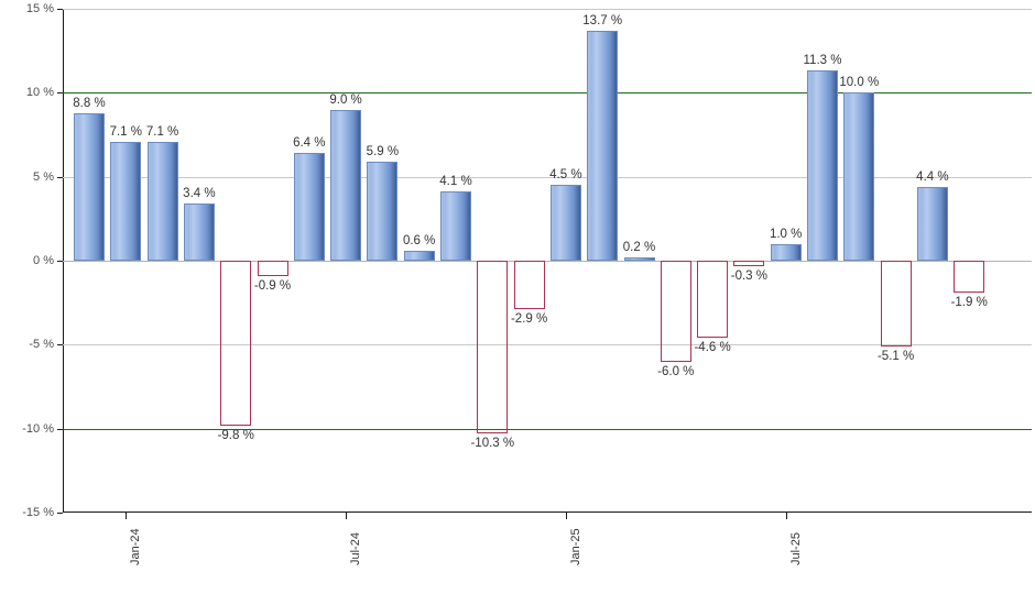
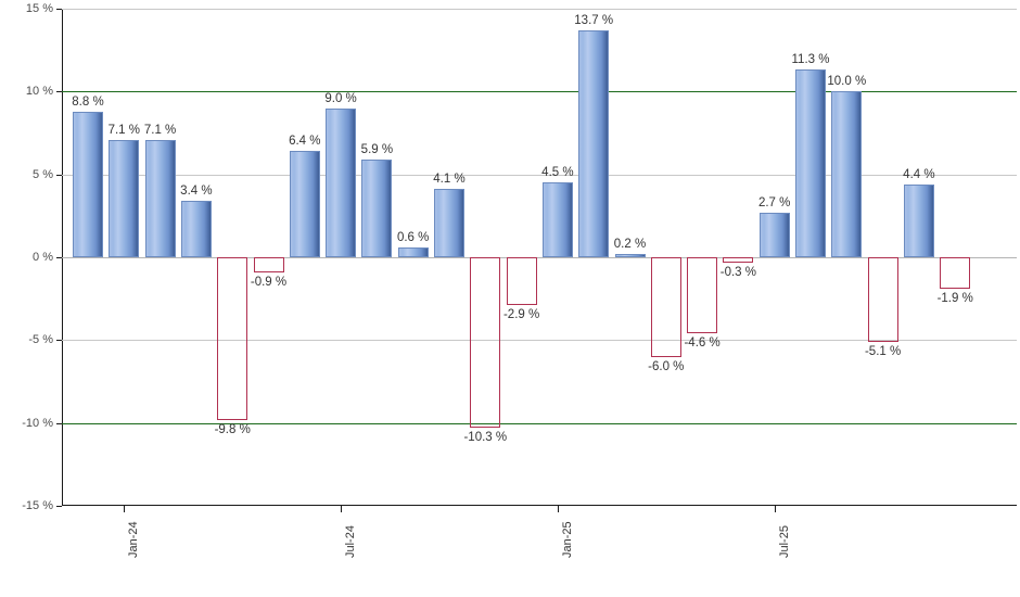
Jul-25: 1.0 -> 2.7
